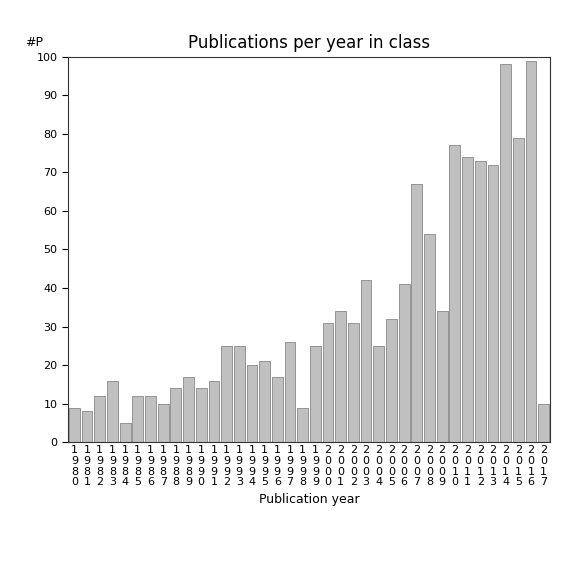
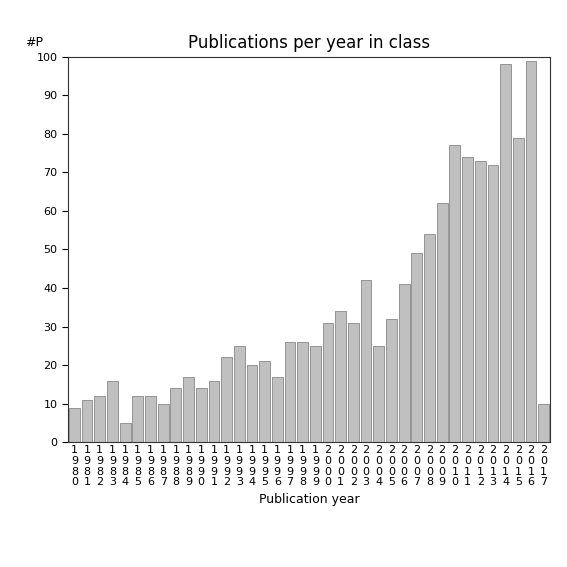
1 9 8 1: 8 -> 11
1 9 9 2: 25 -> 22
1 9 9 8: 9 -> 26
2 0 0 7: 67 -> 49
2 0 0 9: 34 -> 62
